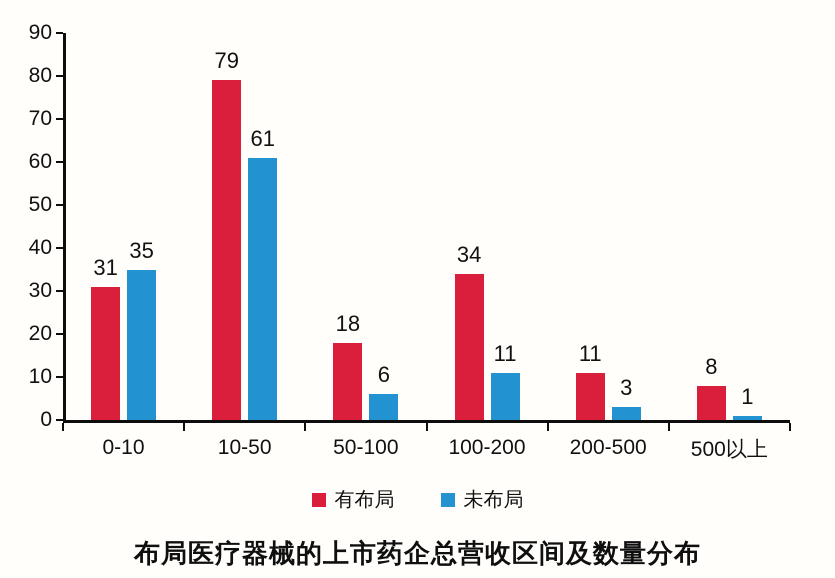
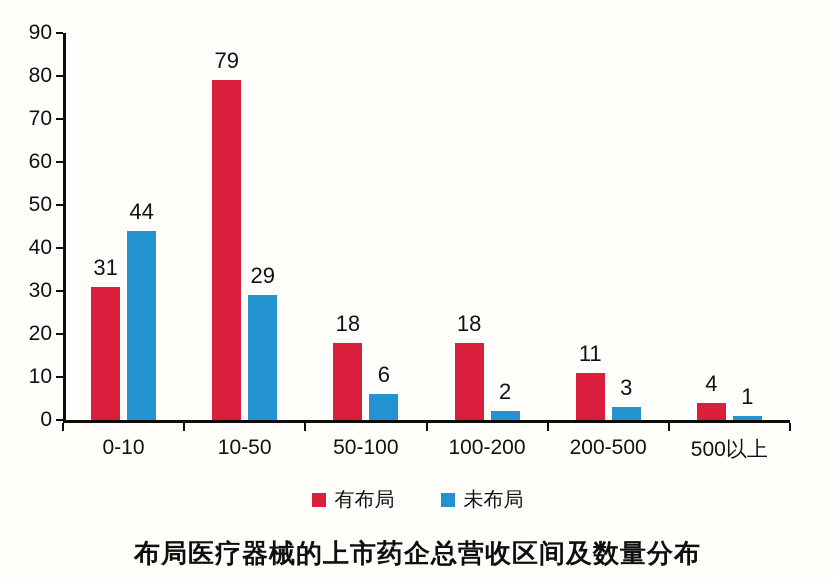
未布局/0-10: 35 -> 44
未布局/10-50: 61 -> 29
有布局/100-200: 34 -> 18
未布局/100-200: 11 -> 2
有布局/500以上: 8 -> 4
